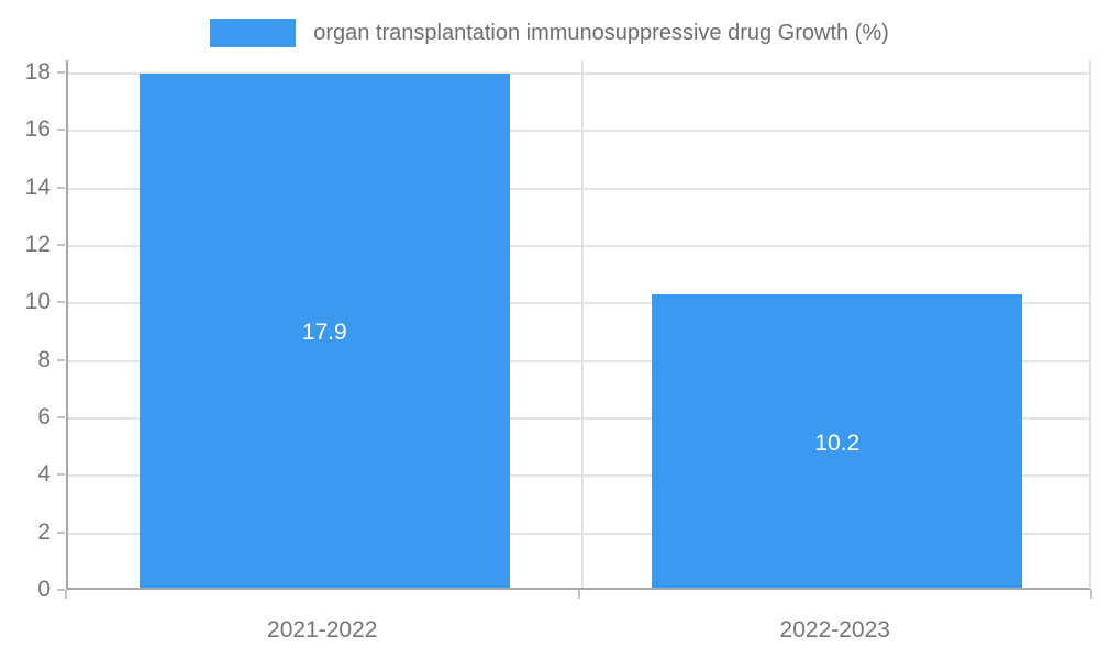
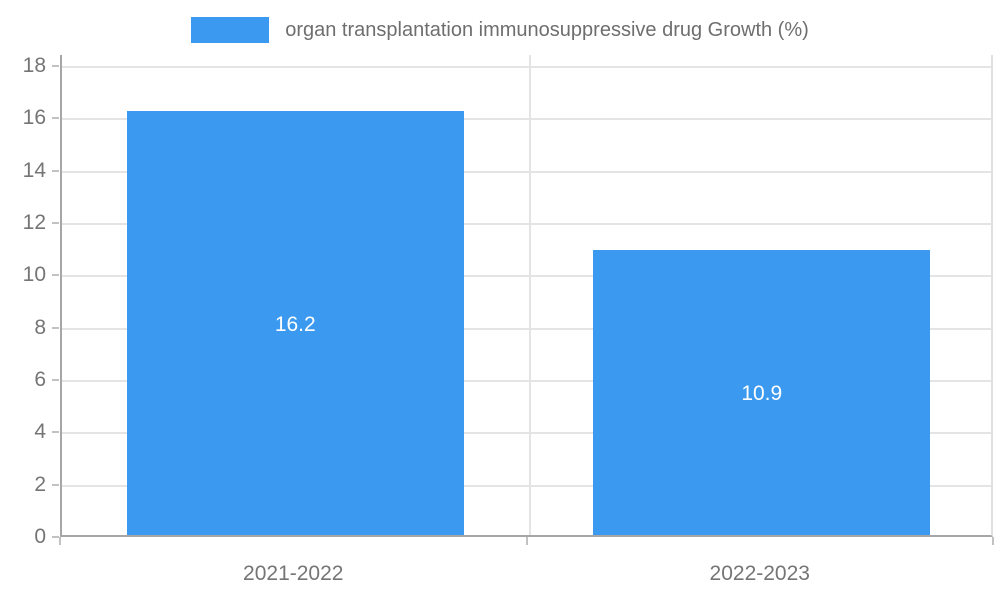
2021-2022: 17.9 -> 16.2
2022-2023: 10.2 -> 10.9
